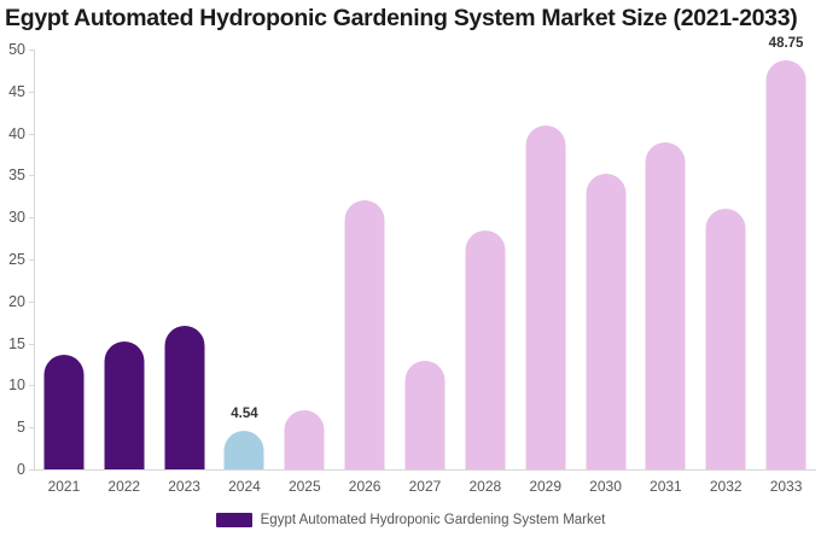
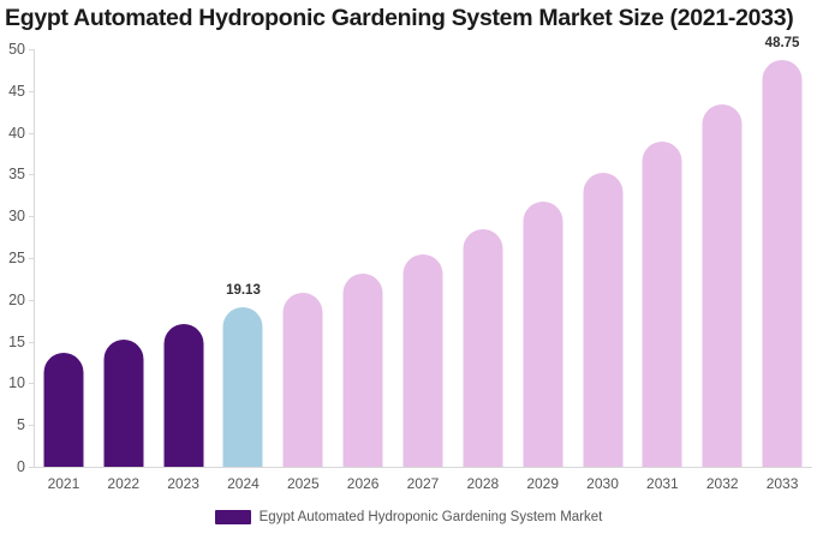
2024: 4.54 -> 19.13
2025: 7 -> 21
2026: 32 -> 23
2027: 13 -> 26
2029: 41 -> 32
2032: 31 -> 43
